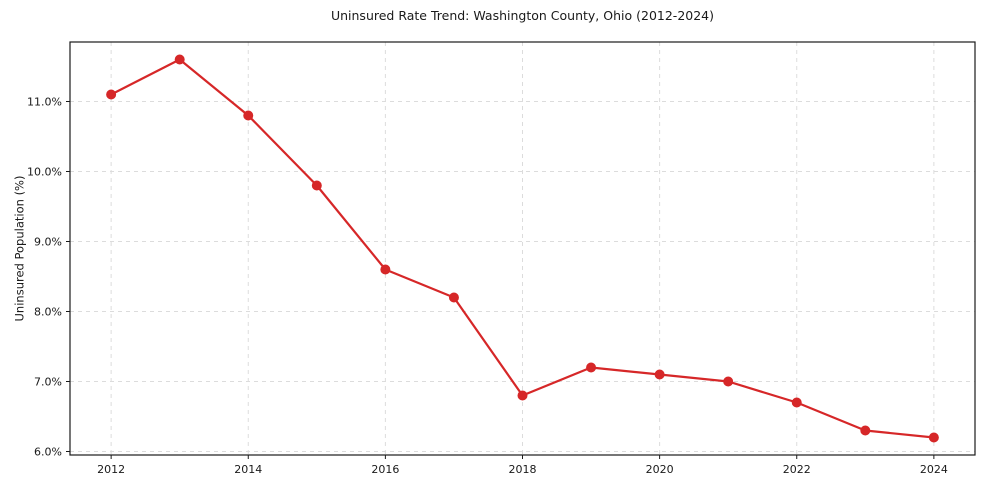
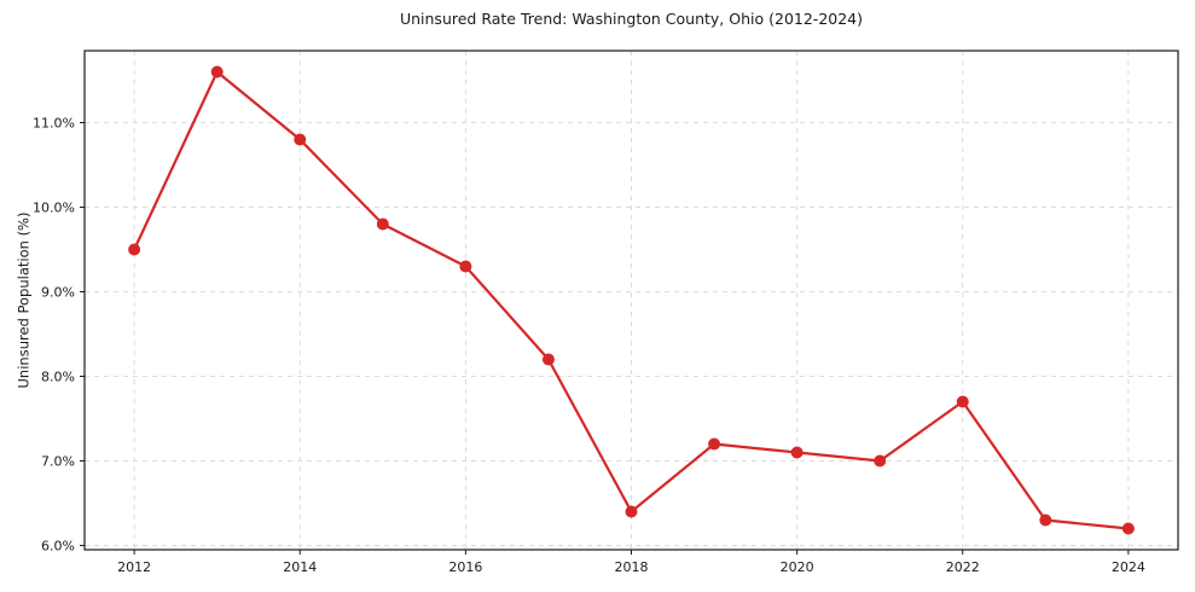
2012: 11.1% -> 9.5%
2016: 8.6% -> 9.3%
2018: 6.8% -> 6.4%
2022: 6.7% -> 7.7%
